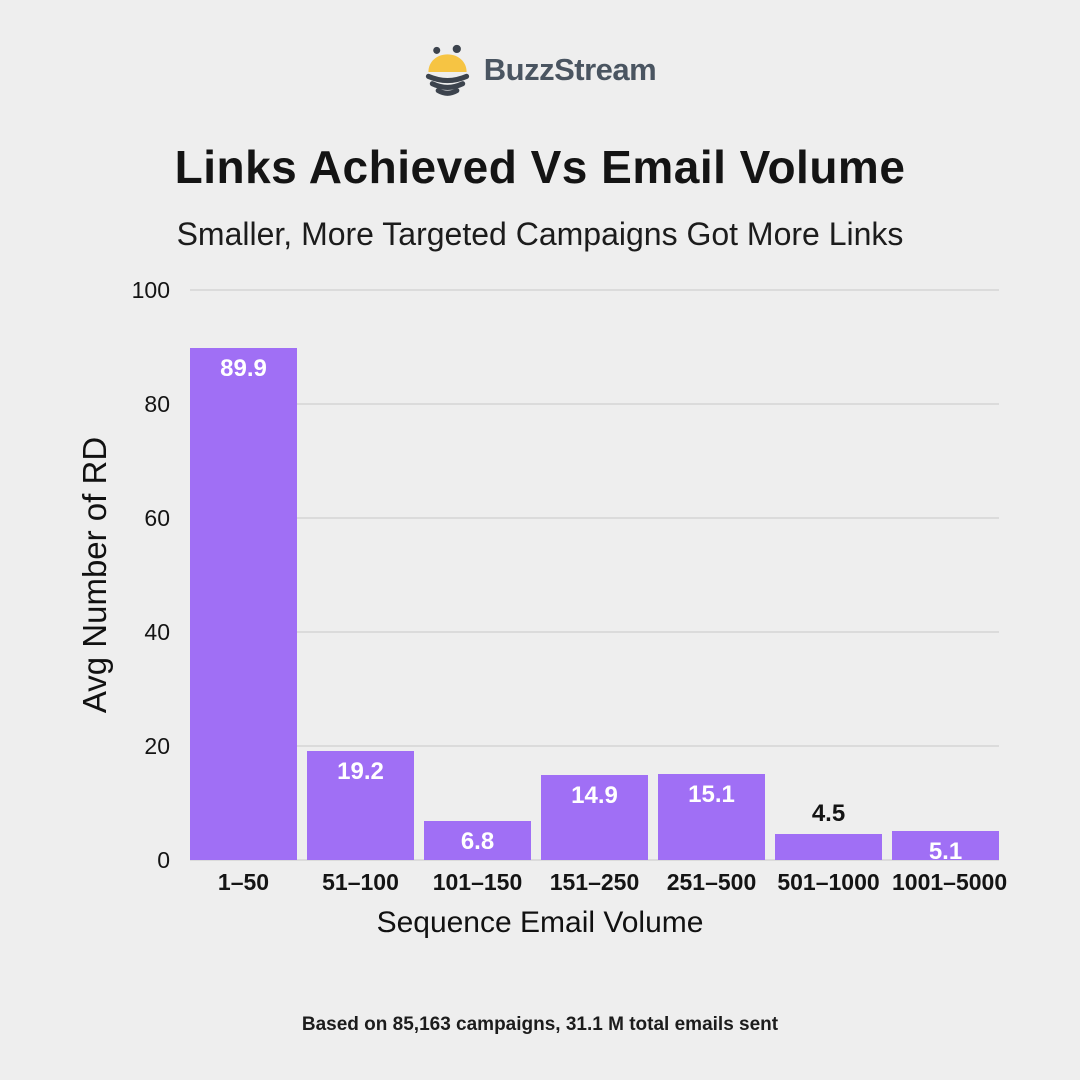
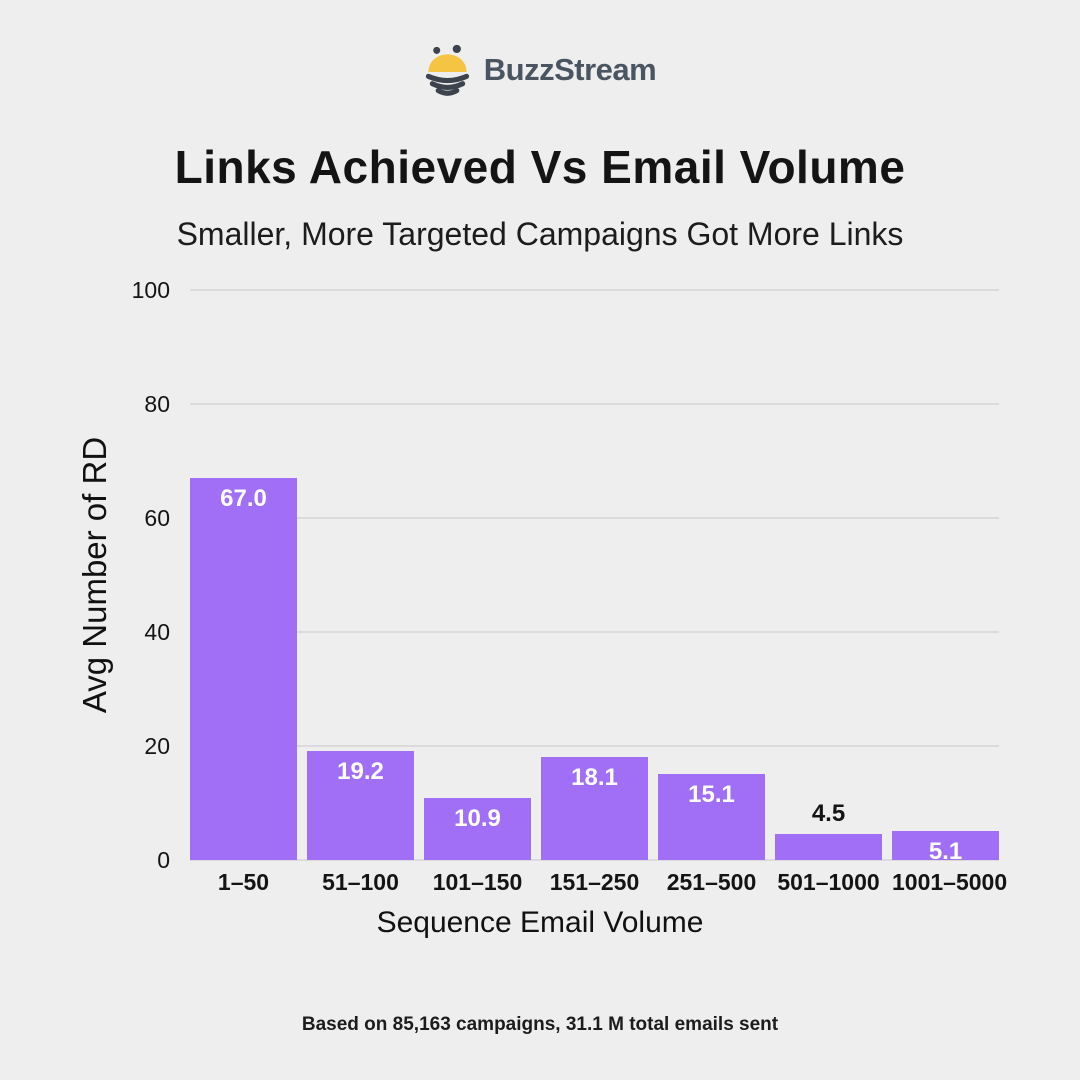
1–50: 89.9 -> 67.0
101–150: 6.8 -> 10.9
151–250: 14.9 -> 18.1
